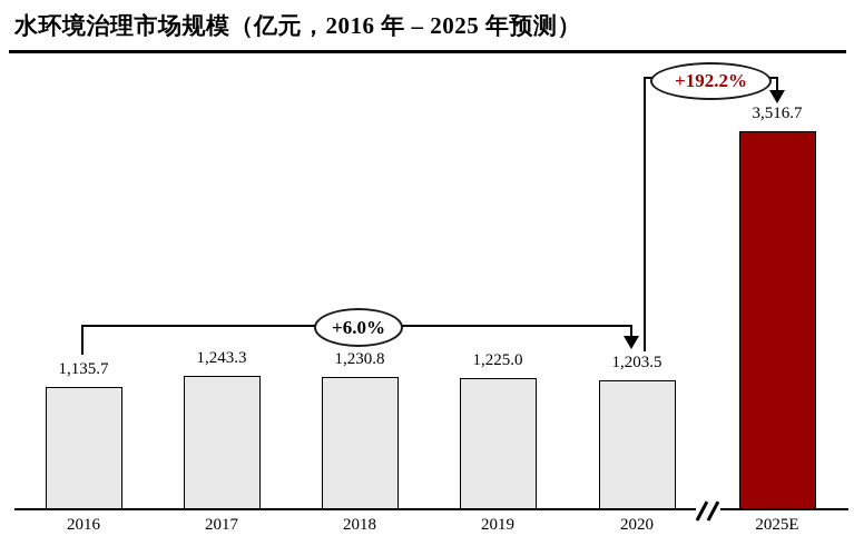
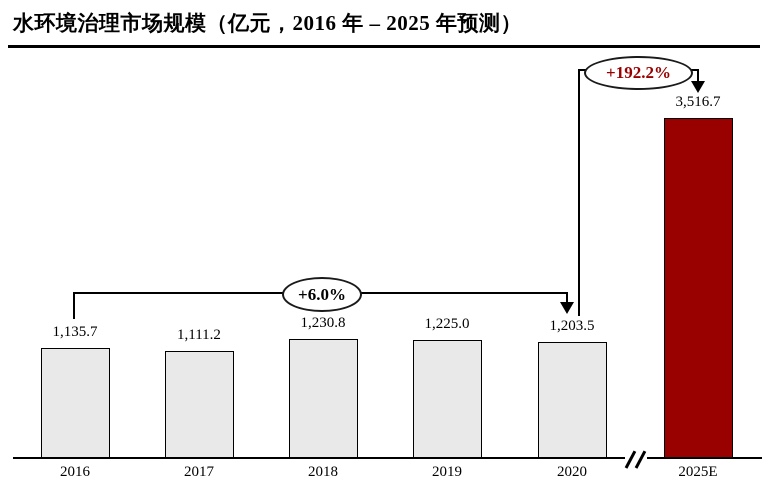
2017: 1,243.3 -> 1,111.2
